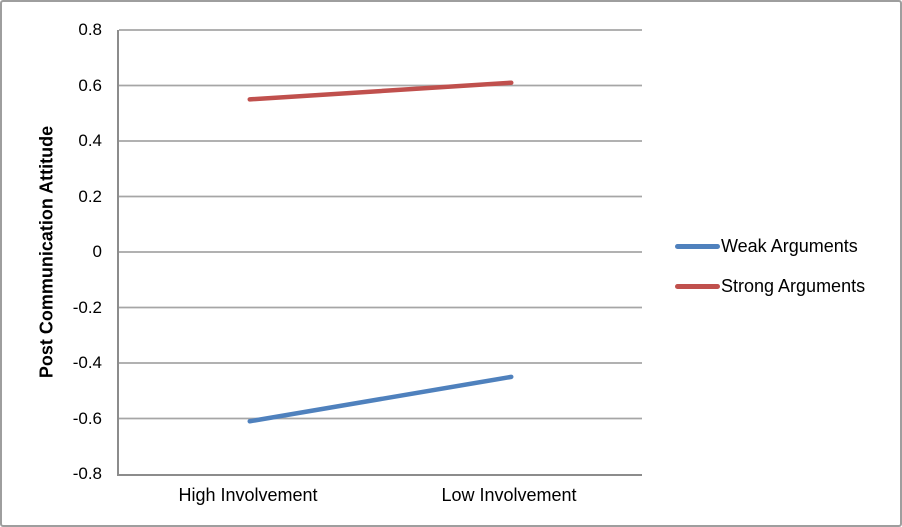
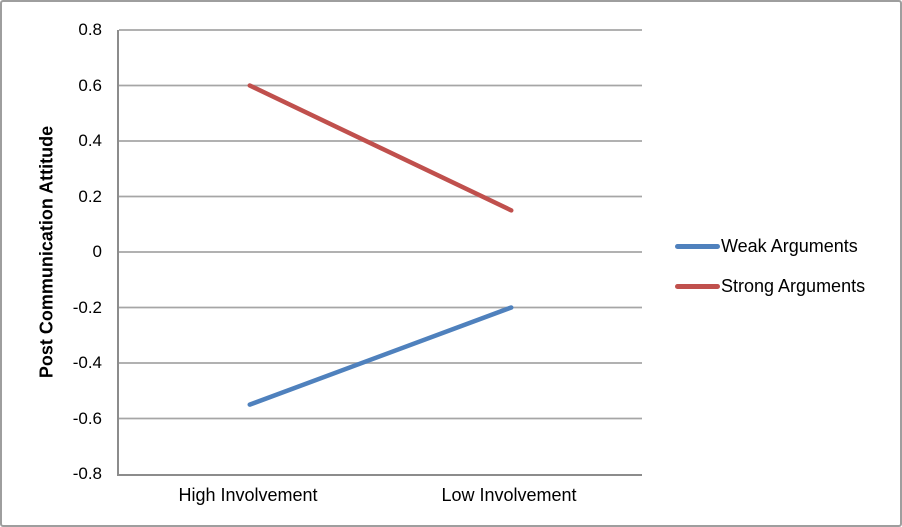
Weak Arguments/High Involvement: -0.61 -> -0.55
Strong Arguments/High Involvement: 0.55 -> 0.60
Weak Arguments/Low Involvement: -0.45 -> -0.20
Strong Arguments/Low Involvement: 0.61 -> 0.15
